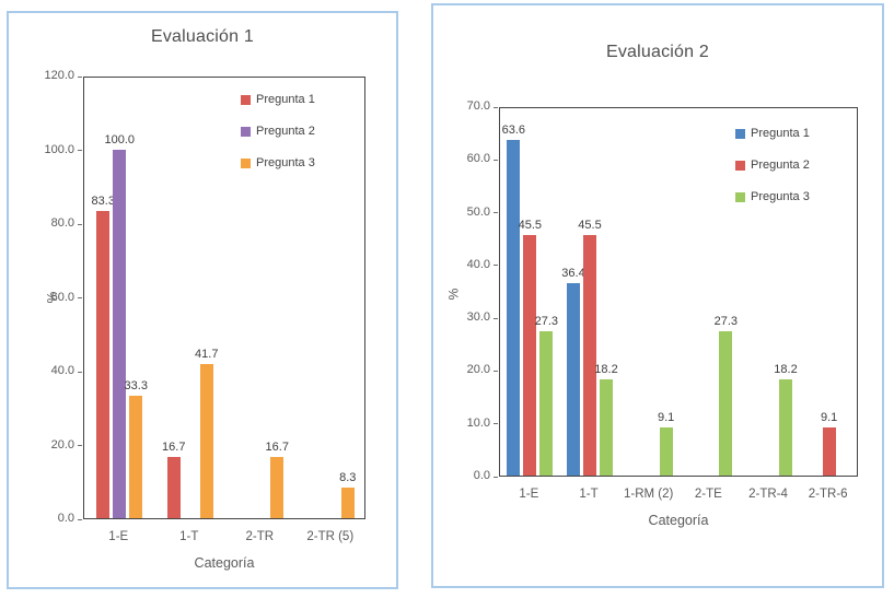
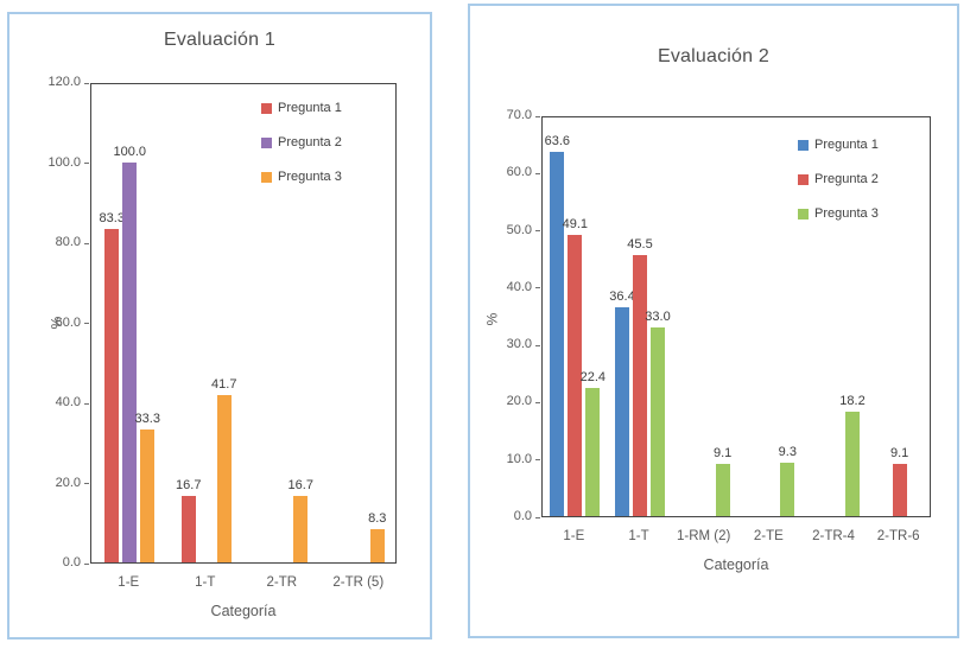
Evaluación 2/Pregunta 2/1-E: 45.5 -> 49.1
Evaluación 2/Pregunta 3/1-E: 27.3 -> 22.4
Evaluación 2/Pregunta 3/1-T: 18.2 -> 33.0
Evaluación 2/Pregunta 3/2-TE: 27.3 -> 9.3
